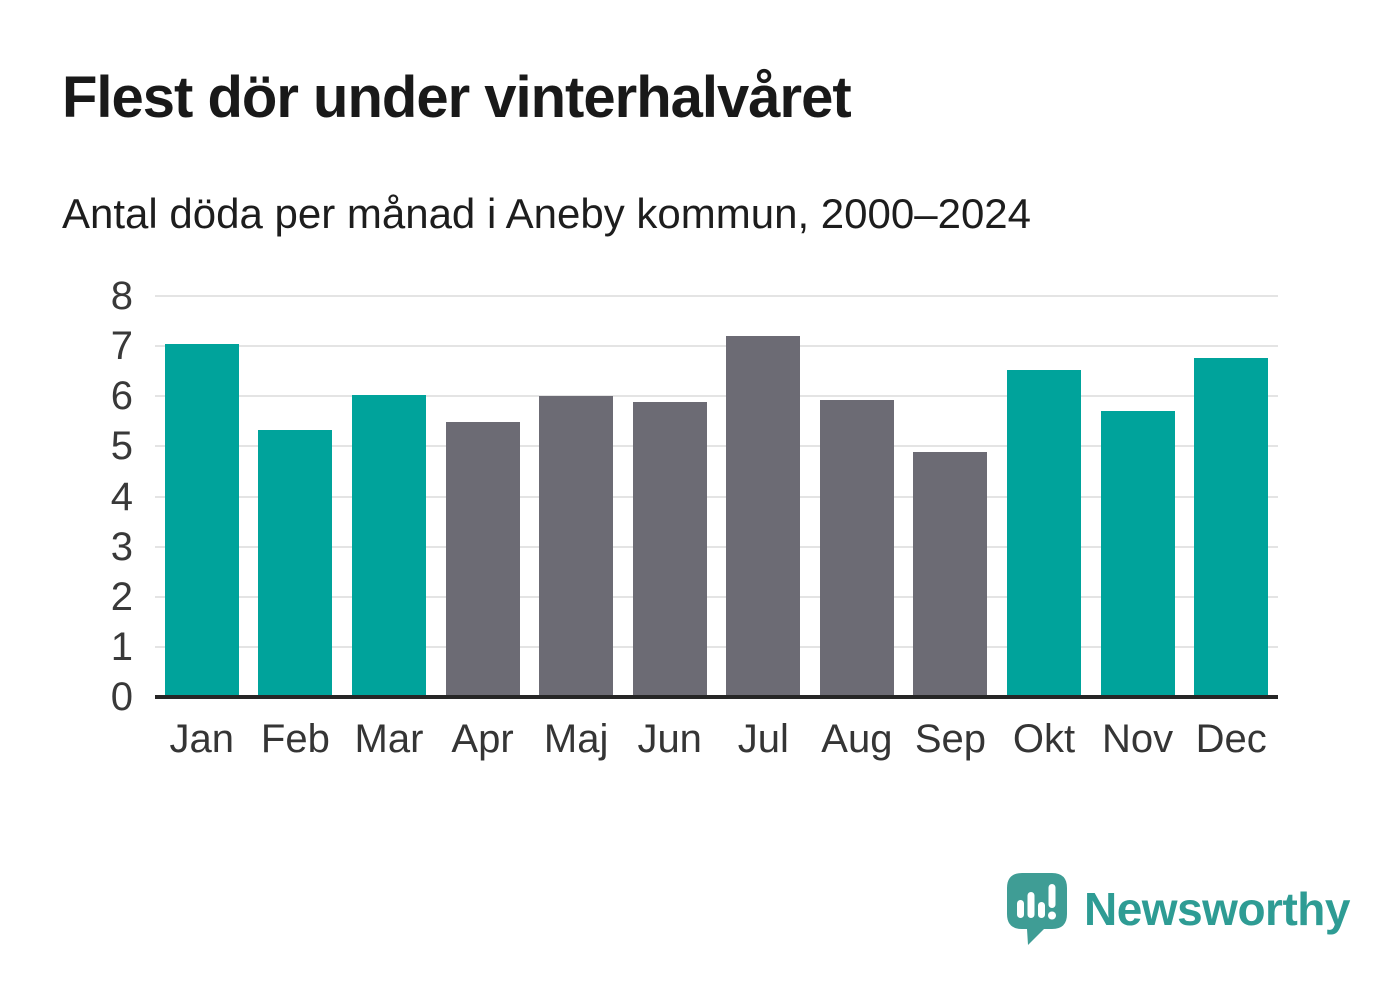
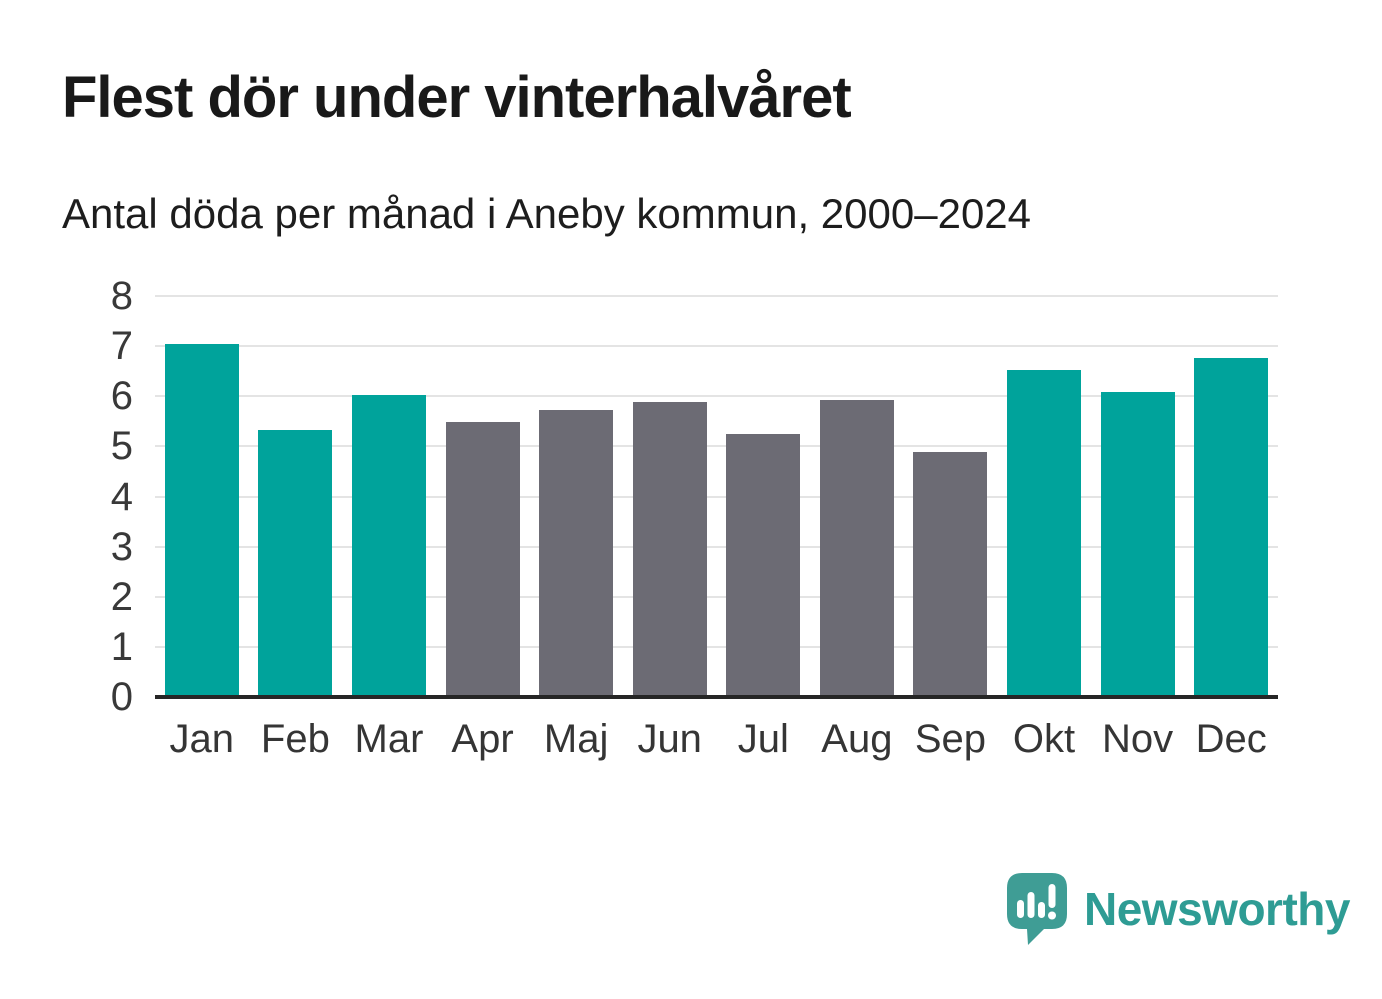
Maj: 6.0 -> 5.7
Jul: 7.2 -> 5.2
Nov: 5.7 -> 6.1
